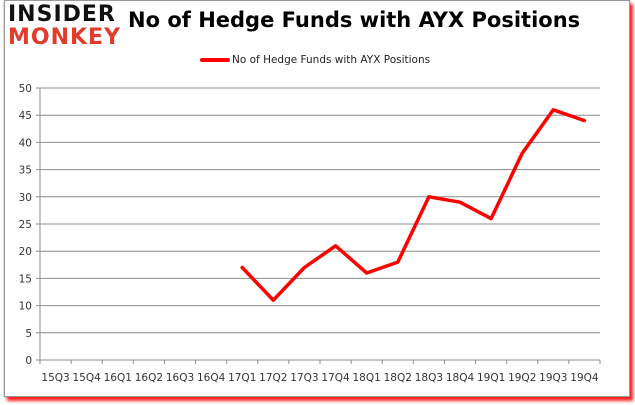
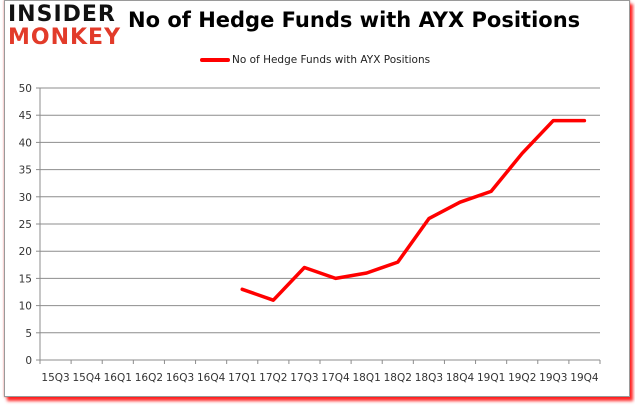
17Q1: 17 -> 13
17Q4: 21 -> 15
18Q3: 30 -> 26
19Q1: 26 -> 31
19Q3: 46 -> 44
